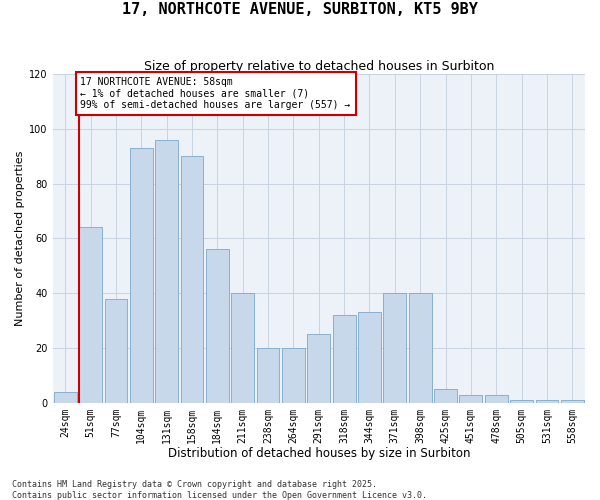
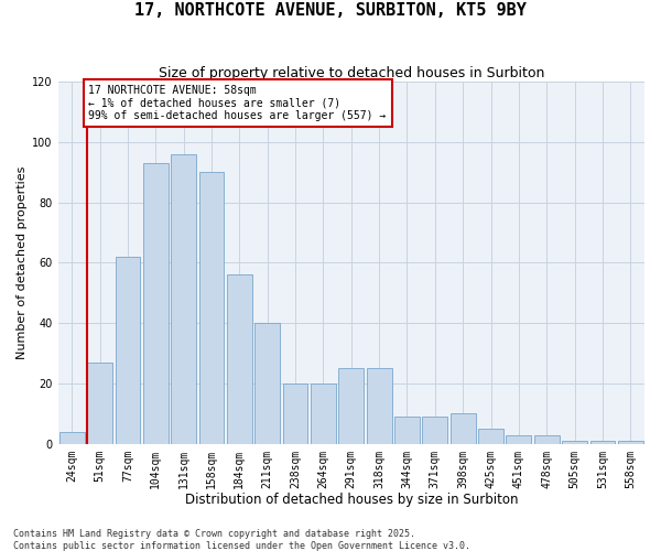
51sqm: 64 -> 27
77sqm: 38 -> 62
318sqm: 32 -> 25
344sqm: 33 -> 9
371sqm: 40 -> 9
398sqm: 40 -> 10
